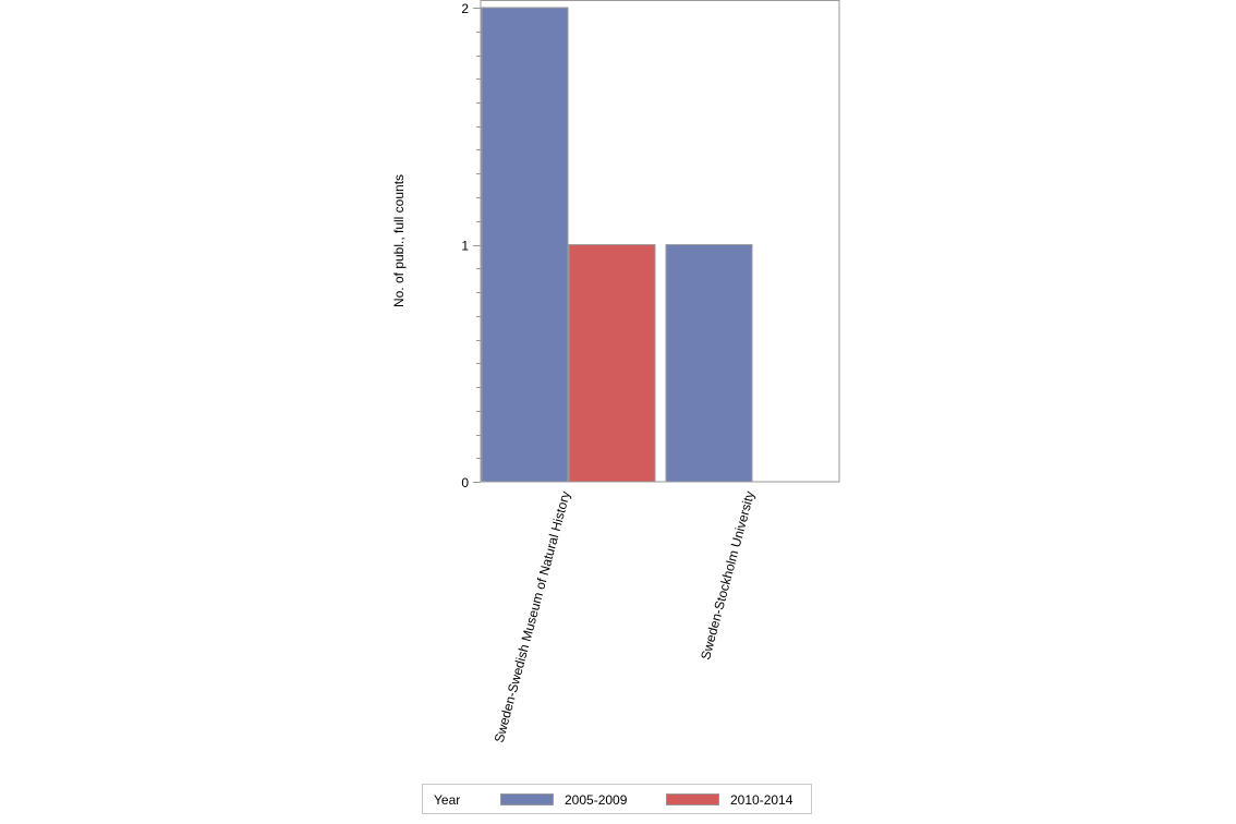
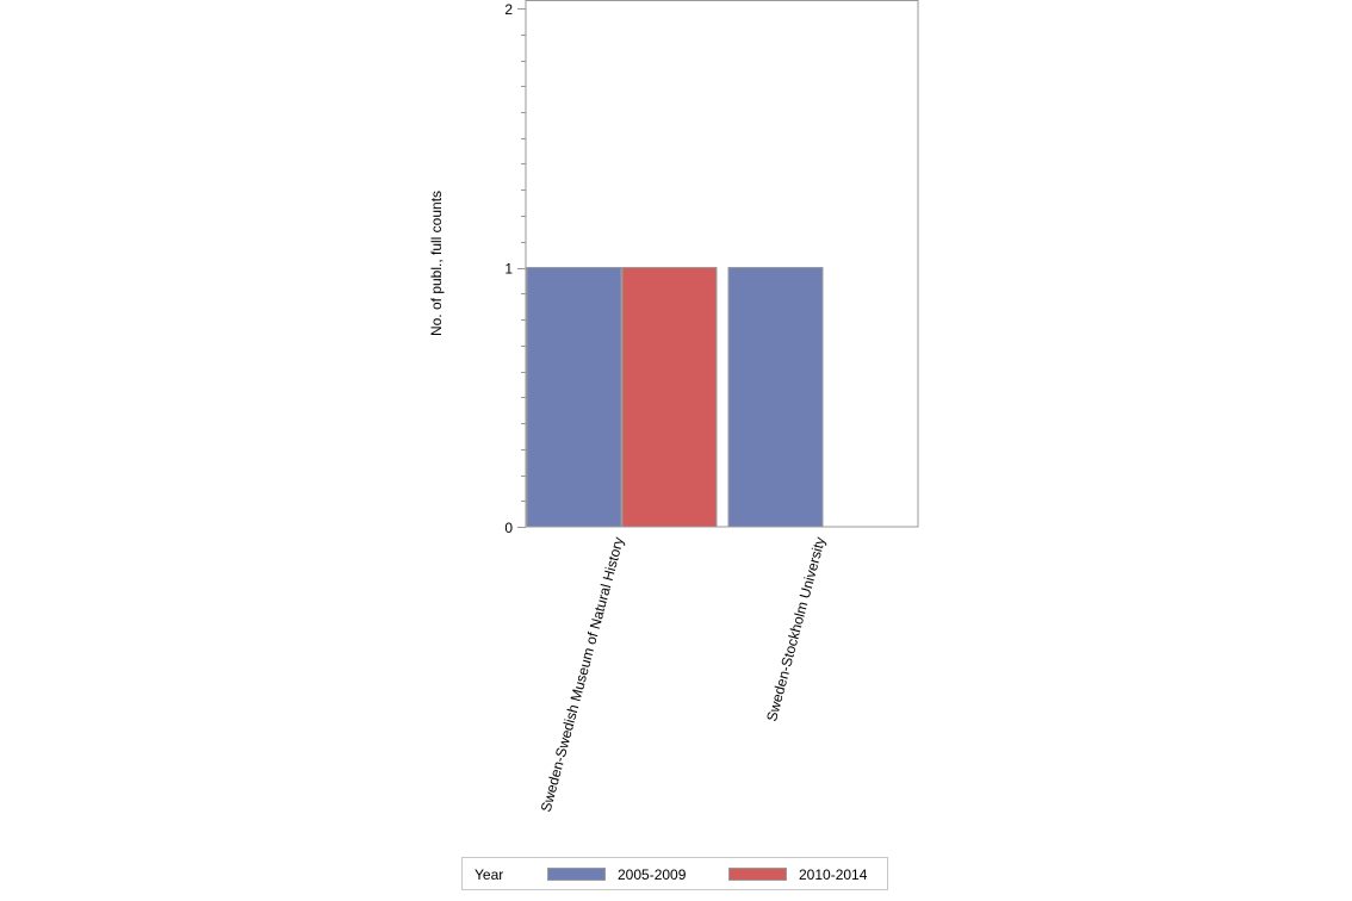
2005-2009/Sweden-Swedish Museum of Natural History: 2 -> 1
